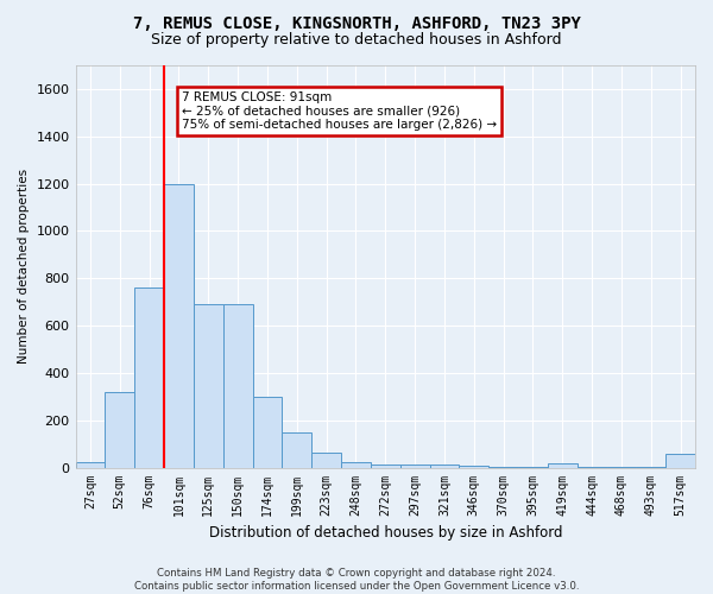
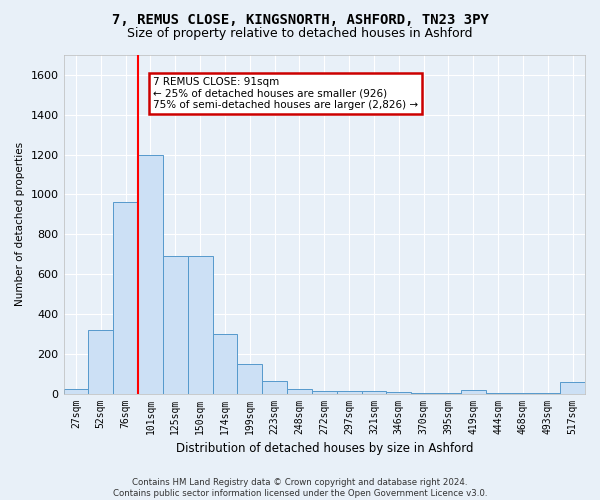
76sqm: 760 -> 960
